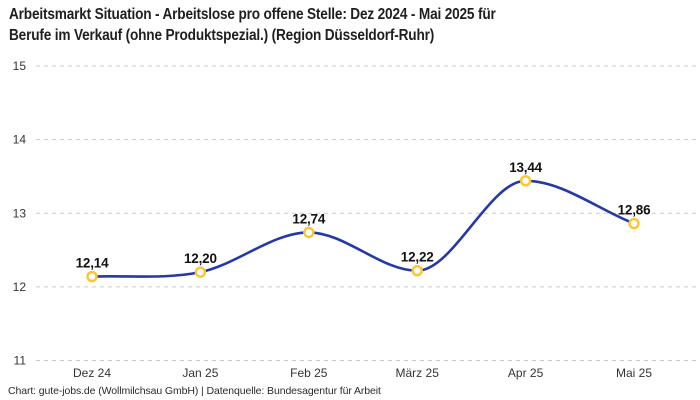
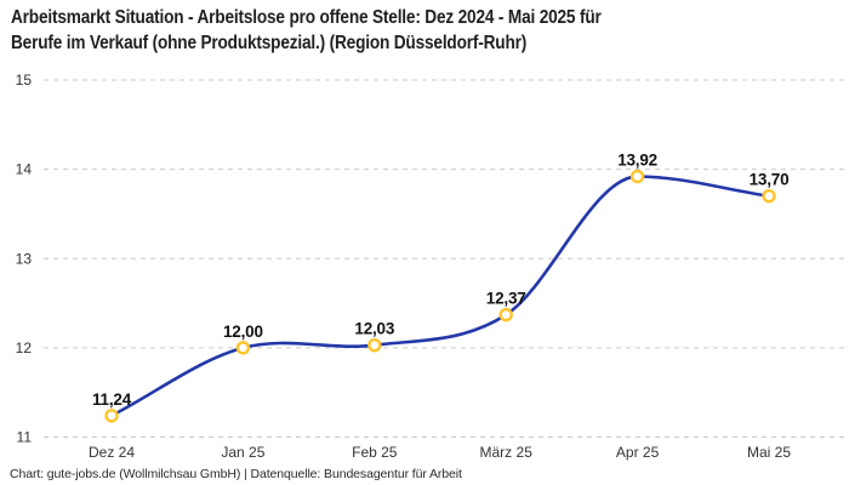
Dez 24: 12,14 -> 11,24
Jan 25: 12,20 -> 12,00
Feb 25: 12,74 -> 12,03
März 25: 12,22 -> 12,37
Apr 25: 13,44 -> 13,92
Mai 25: 12,86 -> 13,70
